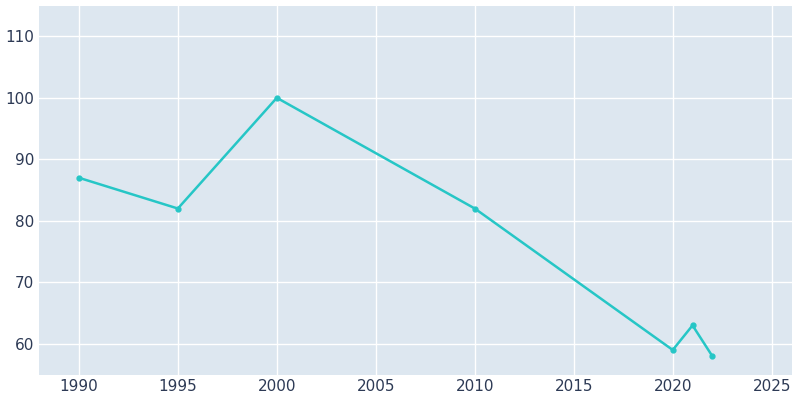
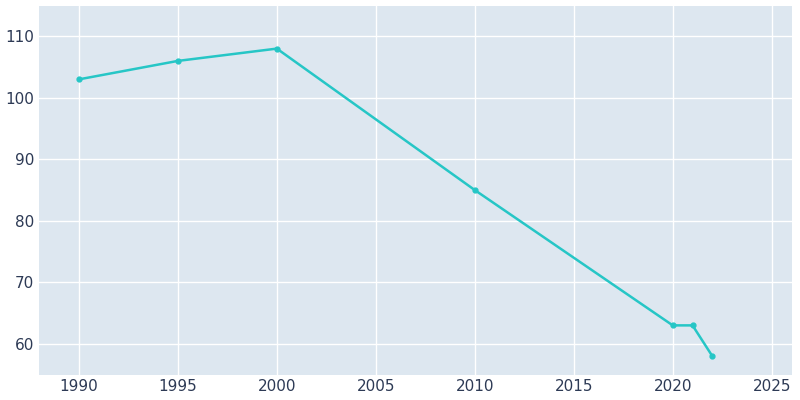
1990: 87 -> 103
1995: 82 -> 106
2000: 100 -> 108
2010: 82 -> 85
2020: 59 -> 63
